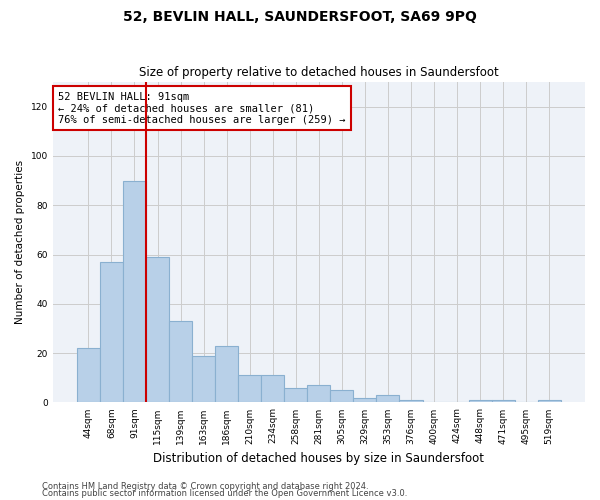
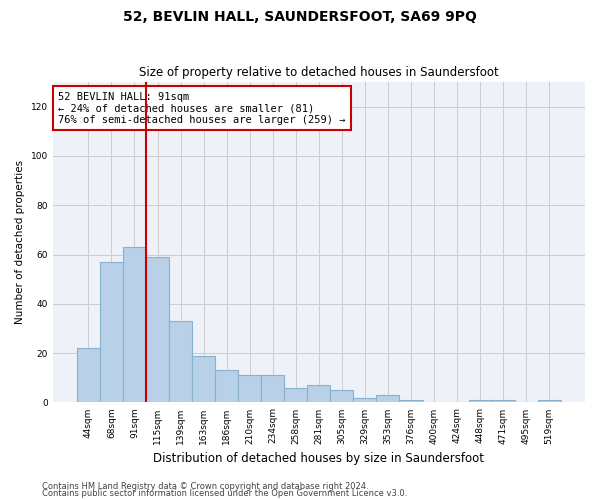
91sqm: 90 -> 63
186sqm: 23 -> 13
